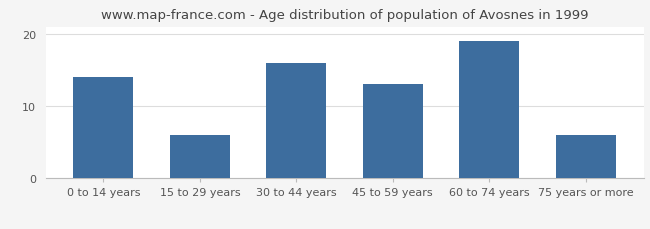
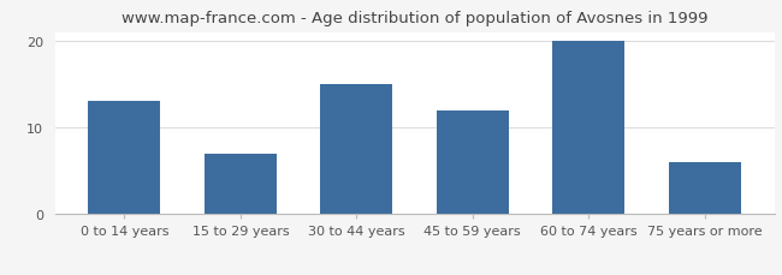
0 to 14 years: 14 -> 13
15 to 29 years: 6 -> 7
30 to 44 years: 16 -> 15
45 to 59 years: 13 -> 12
60 to 74 years: 19 -> 20
